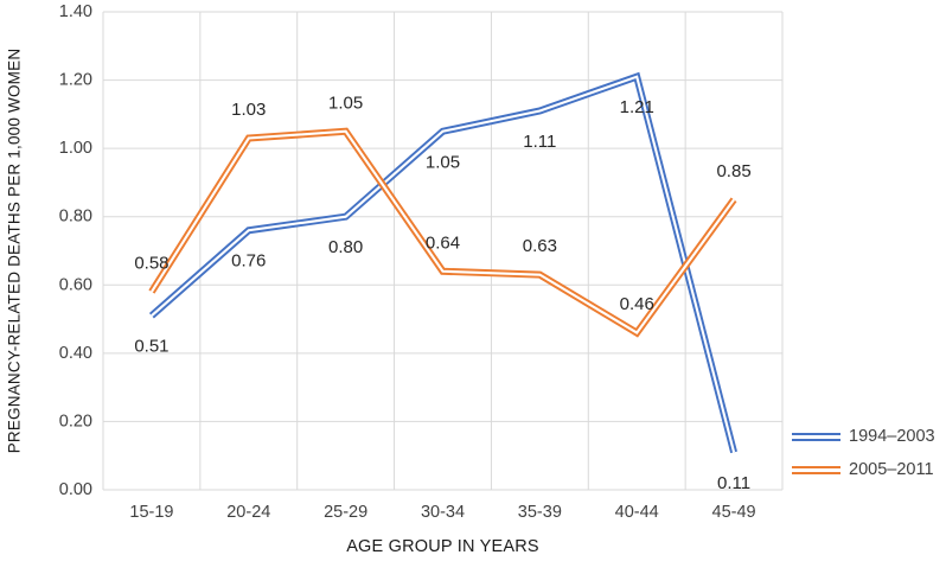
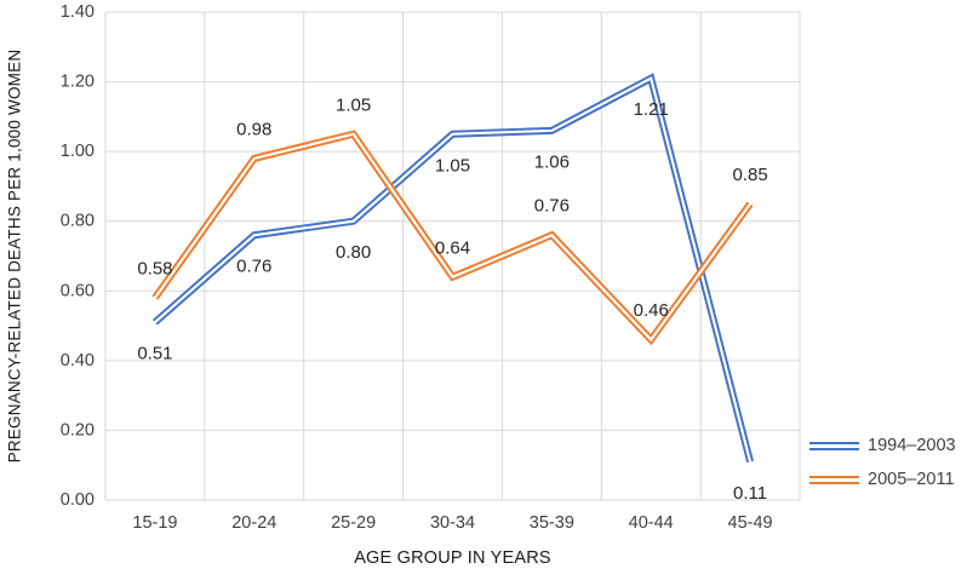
2005–2011/20-24: 1.03 -> 0.98
1994–2003/35-39: 1.11 -> 1.06
2005–2011/35-39: 0.63 -> 0.76
